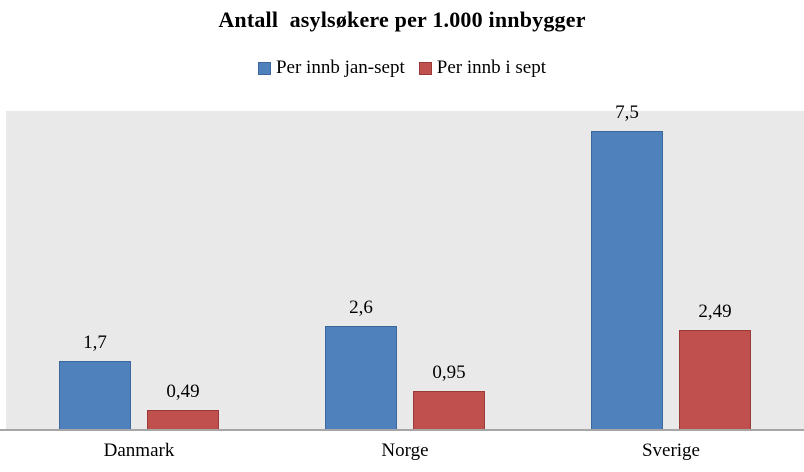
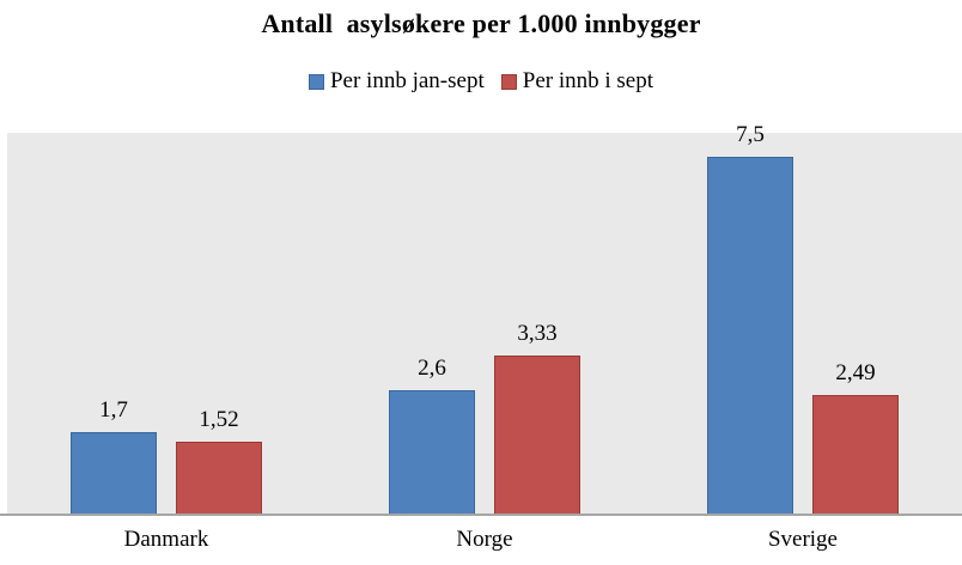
Per innb i sept/Danmark: 0,49 -> 1,52
Per innb i sept/Norge: 0,95 -> 3,33
